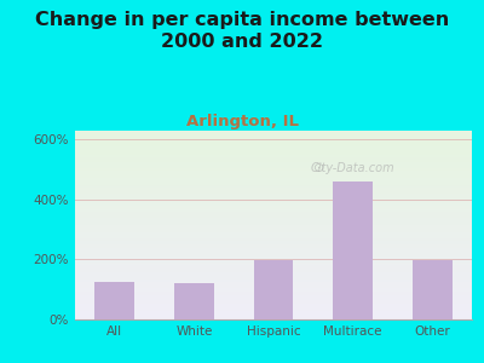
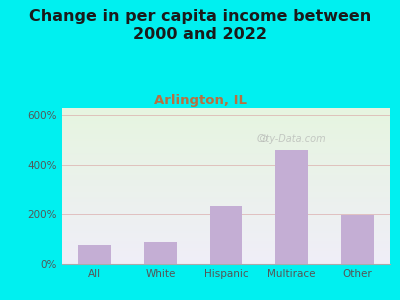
All: 125% -> 75%
White: 122% -> 90%
Hispanic: 197% -> 235%
